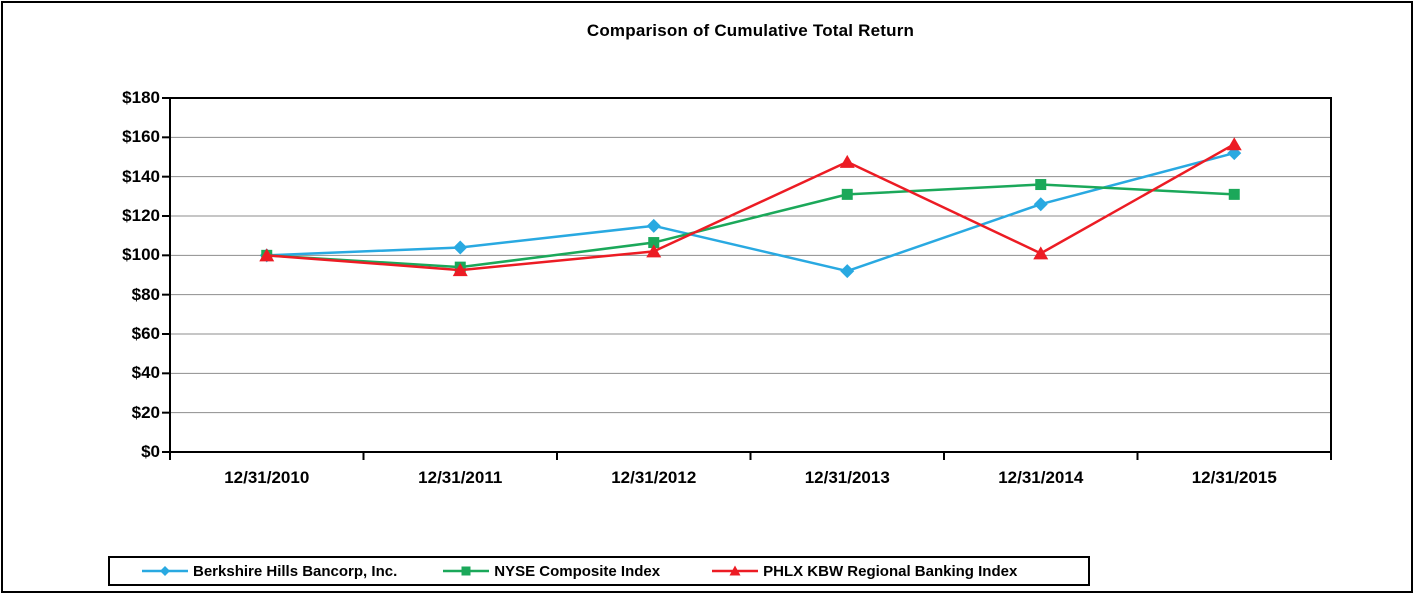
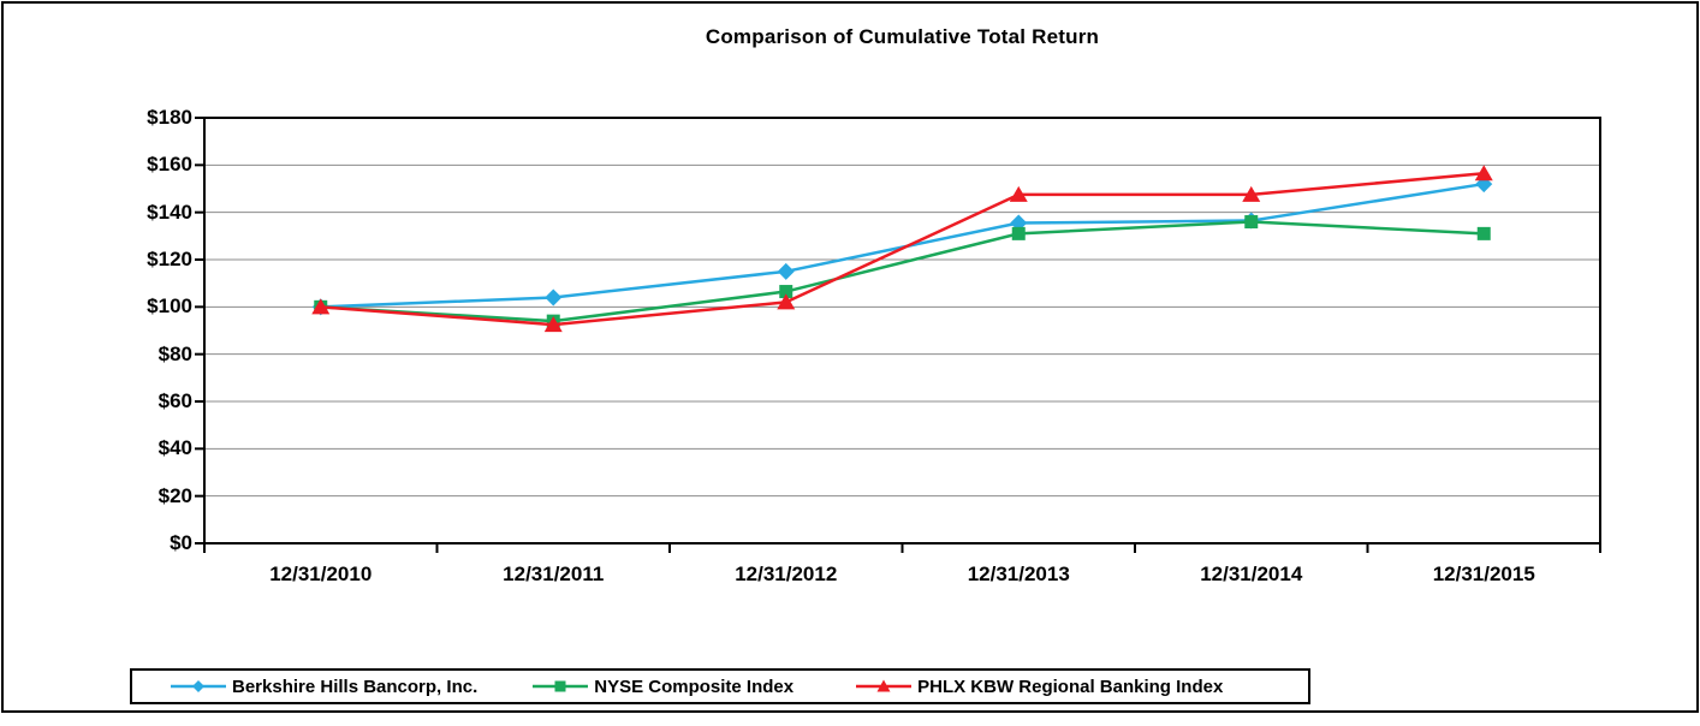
Berkshire Hills Bancorp, Inc./12/31/2013: $92 -> $136
Berkshire Hills Bancorp, Inc./12/31/2014: $126 -> $136
PHLX KBW Regional Banking Index/12/31/2014: $101 -> $148
